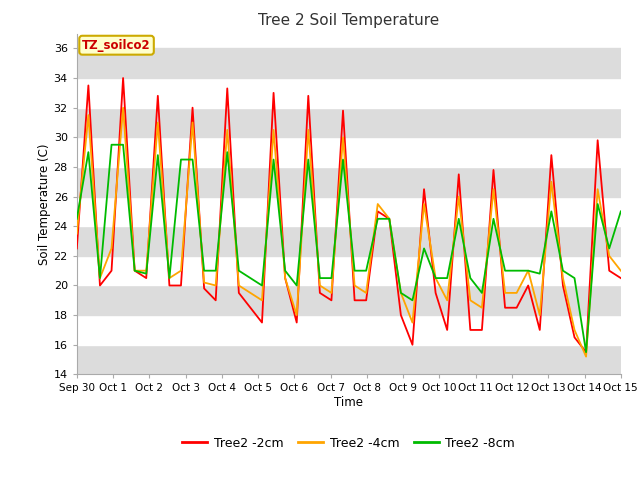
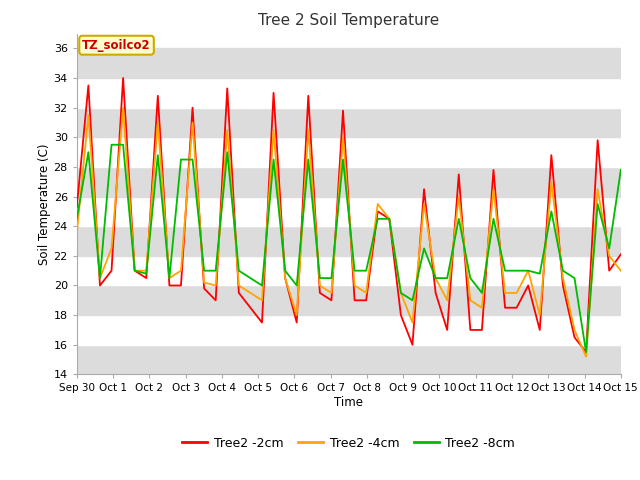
Tree2 -2cm/Sep 30: 22.5 -> 25.3
Tree2 -2cm/Oct 15: 20.5 -> 22.1
Tree2 -8cm/Oct 15: 25.0 -> 27.8
